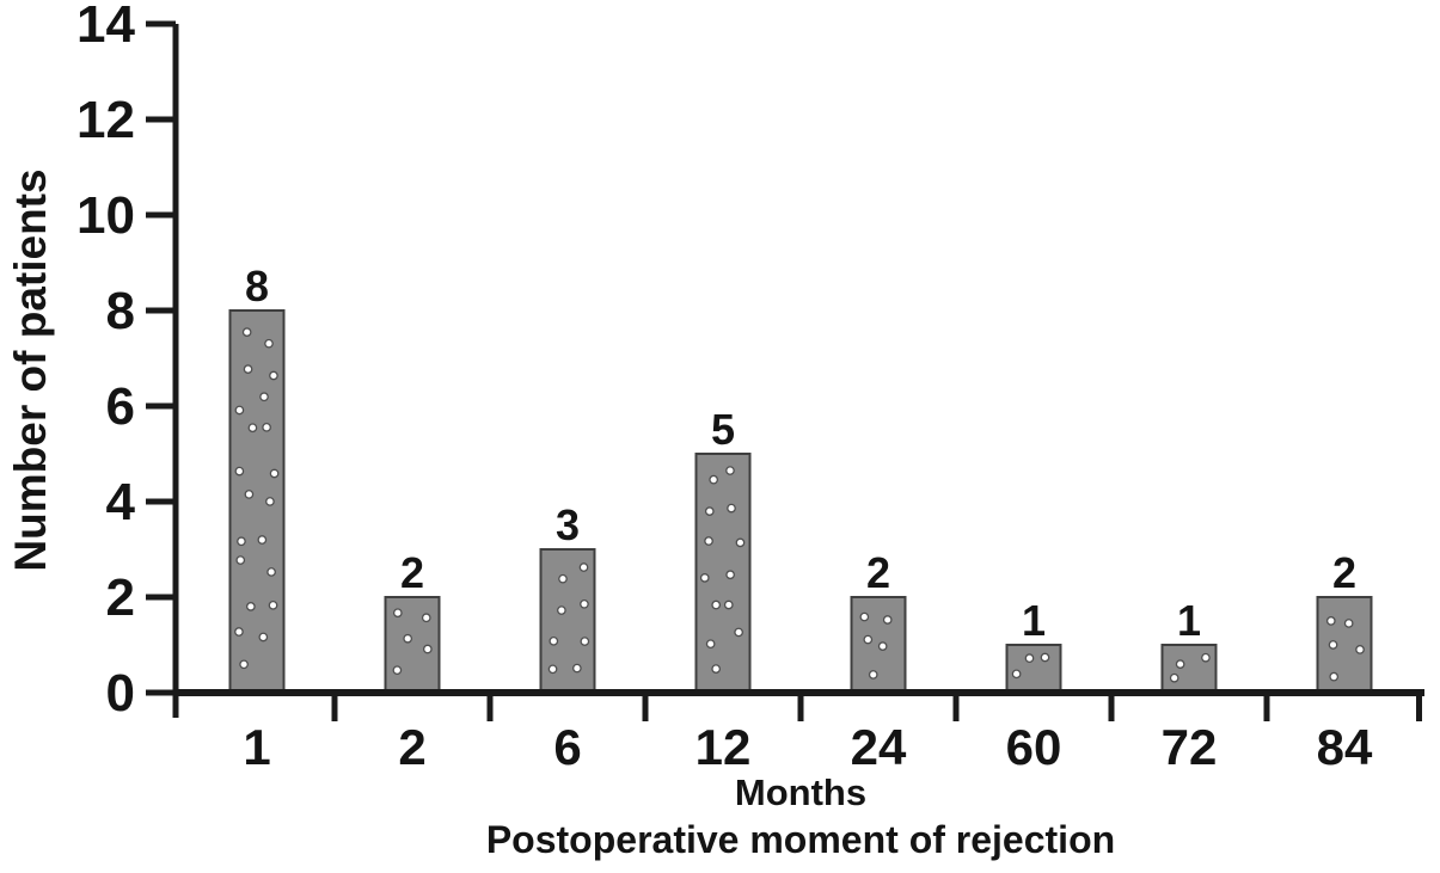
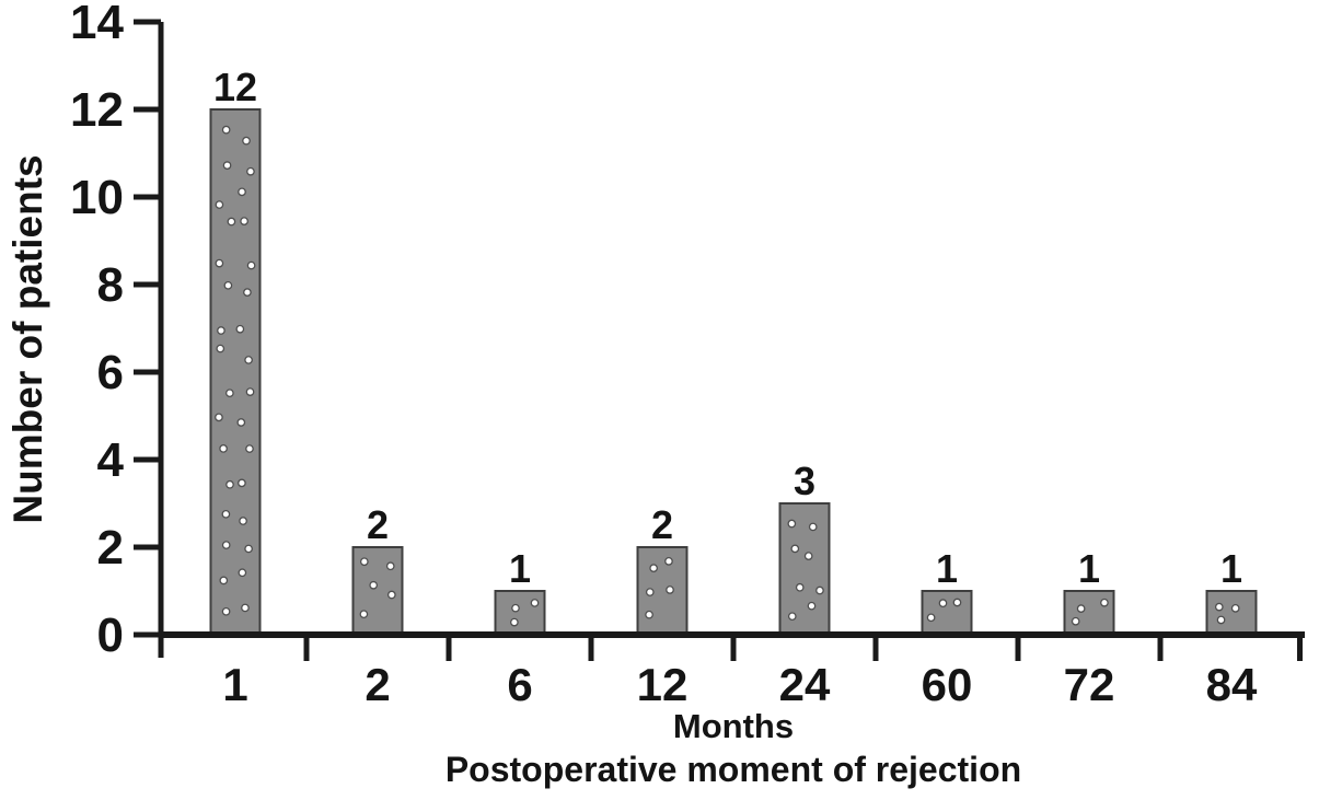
1: 8 -> 12
6: 3 -> 1
12: 5 -> 2
24: 2 -> 3
84: 2 -> 1
